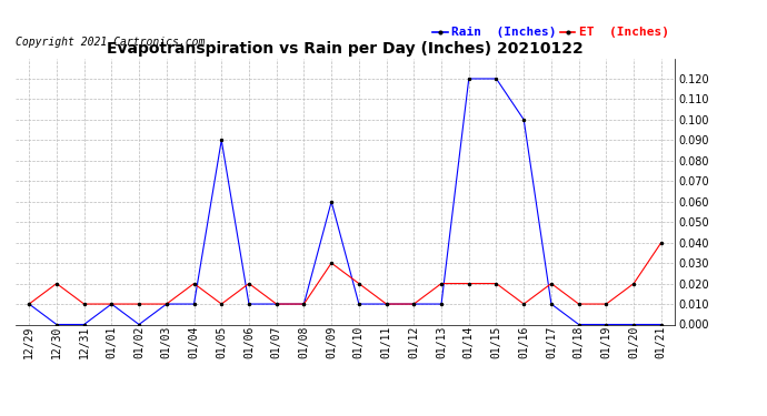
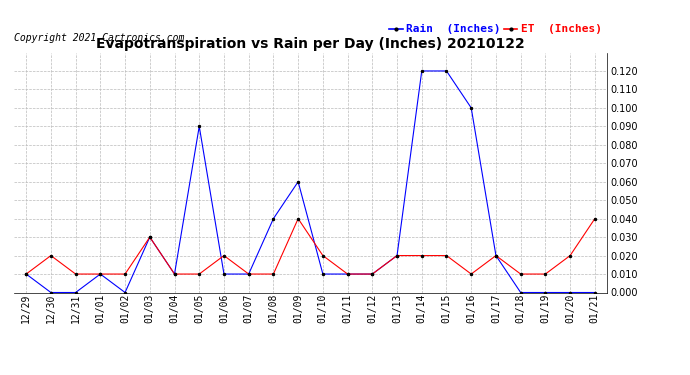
Rain (Inches)/01/03: 0.01 -> 0.03
ET (Inches)/01/03: 0.01 -> 0.03
ET (Inches)/01/04: 0.02 -> 0.01
Rain (Inches)/01/08: 0.01 -> 0.04
ET (Inches)/01/09: 0.03 -> 0.04
Rain (Inches)/01/13: 0.01 -> 0.02
Rain (Inches)/01/17: 0.01 -> 0.02
